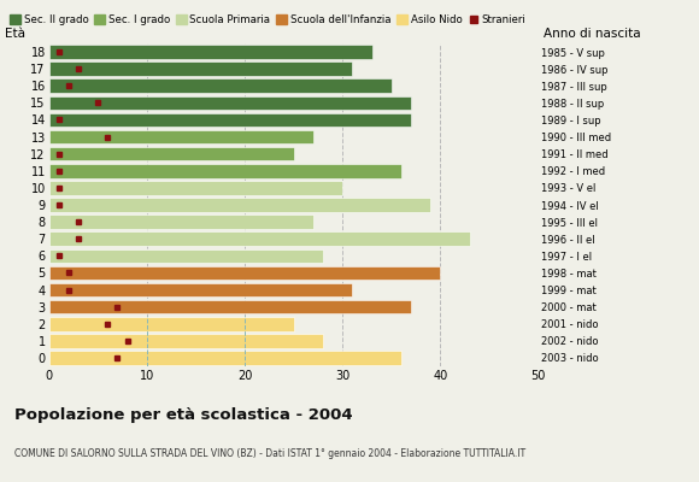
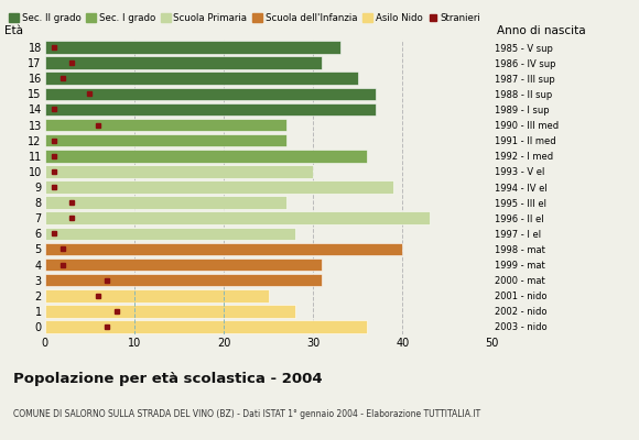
12: 25 -> 27
3: 37 -> 31
